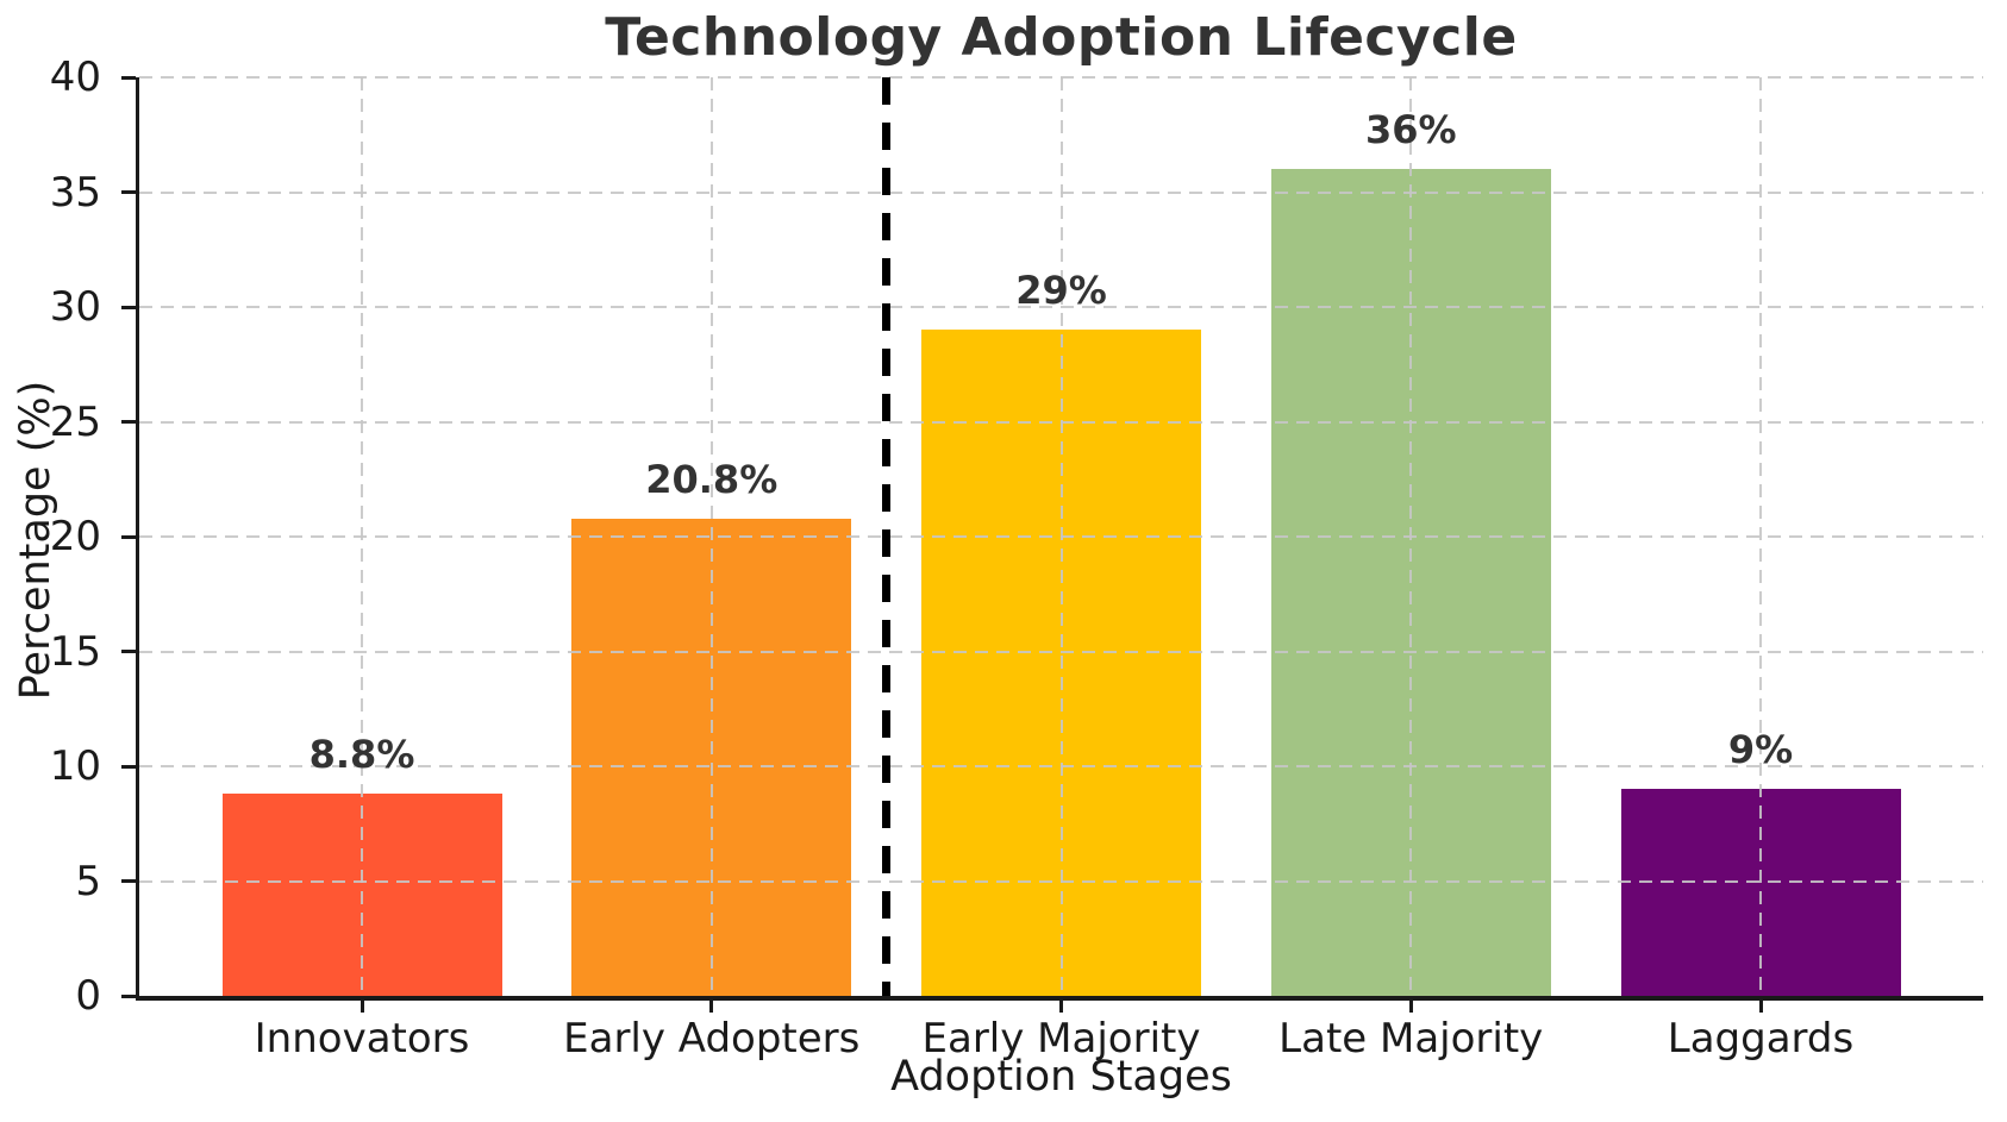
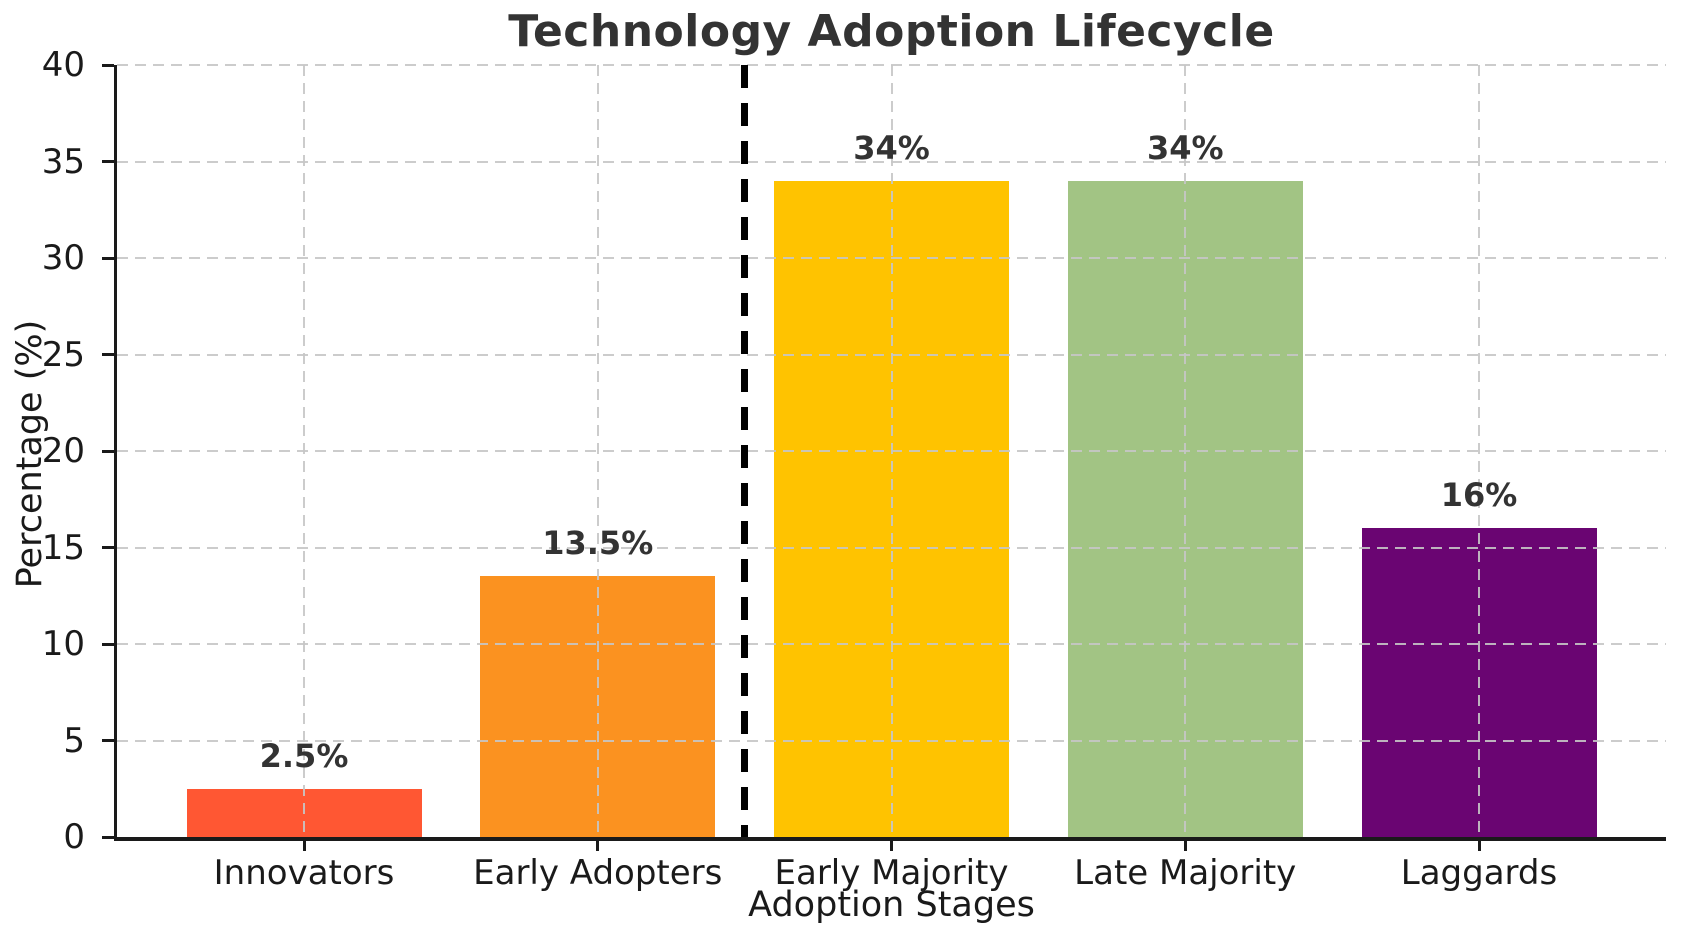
Innovators: 8.8% -> 2.5%
Early Adopters: 20.8% -> 13.5%
Early Majority: 29% -> 34%
Late Majority: 36% -> 34%
Laggards: 9% -> 16%
